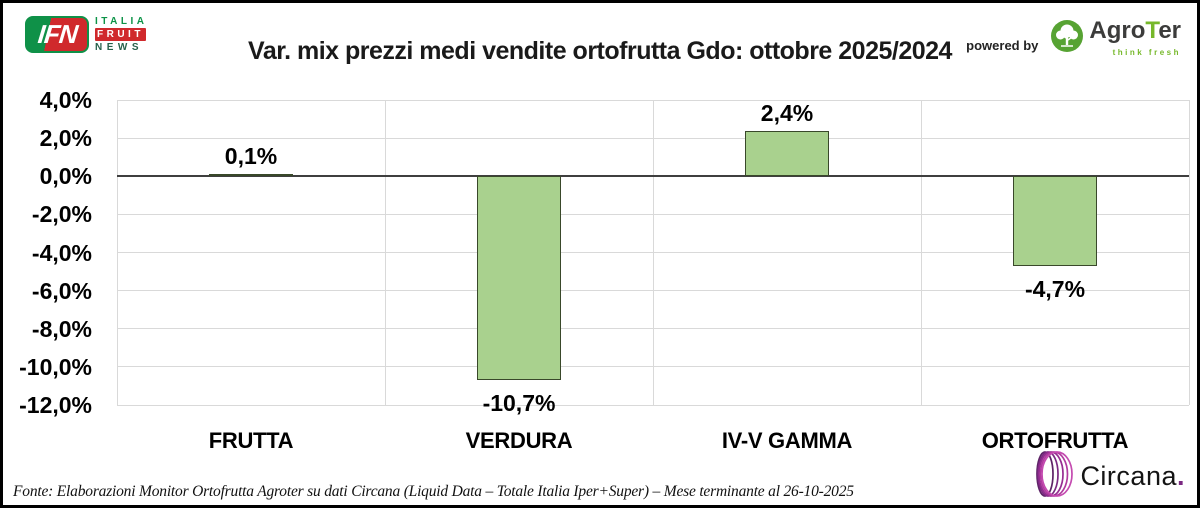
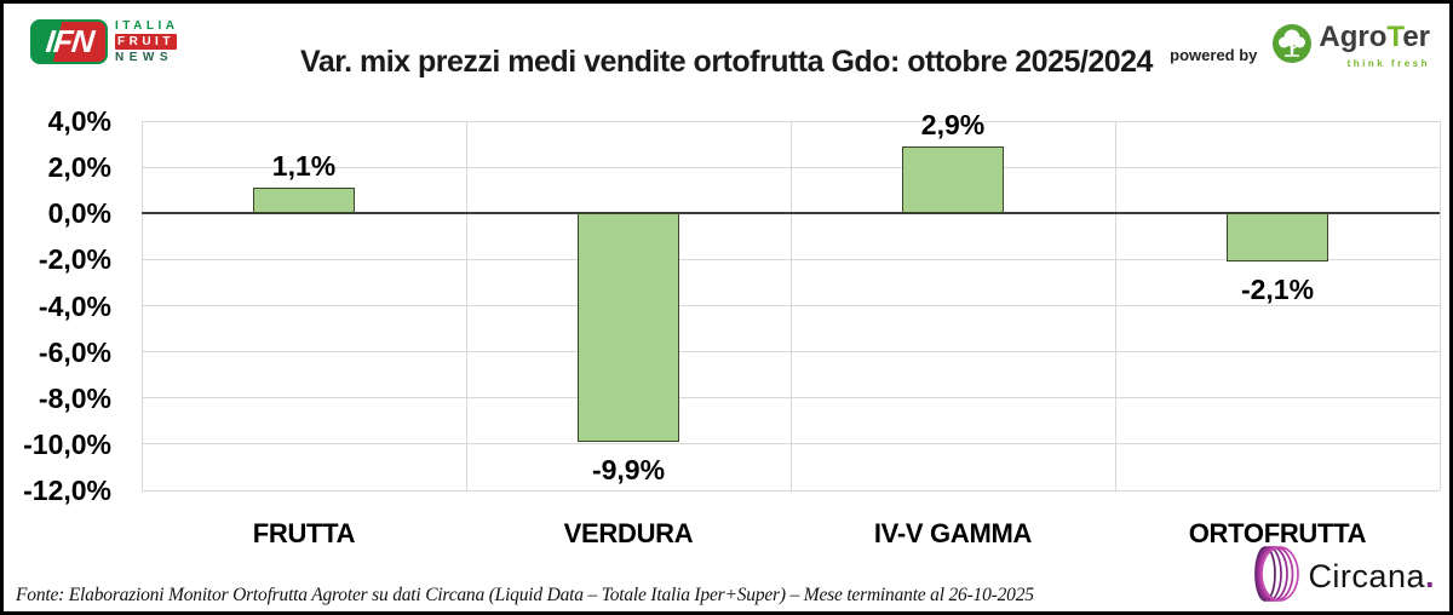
FRUTTA: 0,1% -> 1,1%
VERDURA: -10,7% -> -9,9%
IV-V GAMMA: 2,4% -> 2,9%
ORTOFRUTTA: -4,7% -> -2,1%
